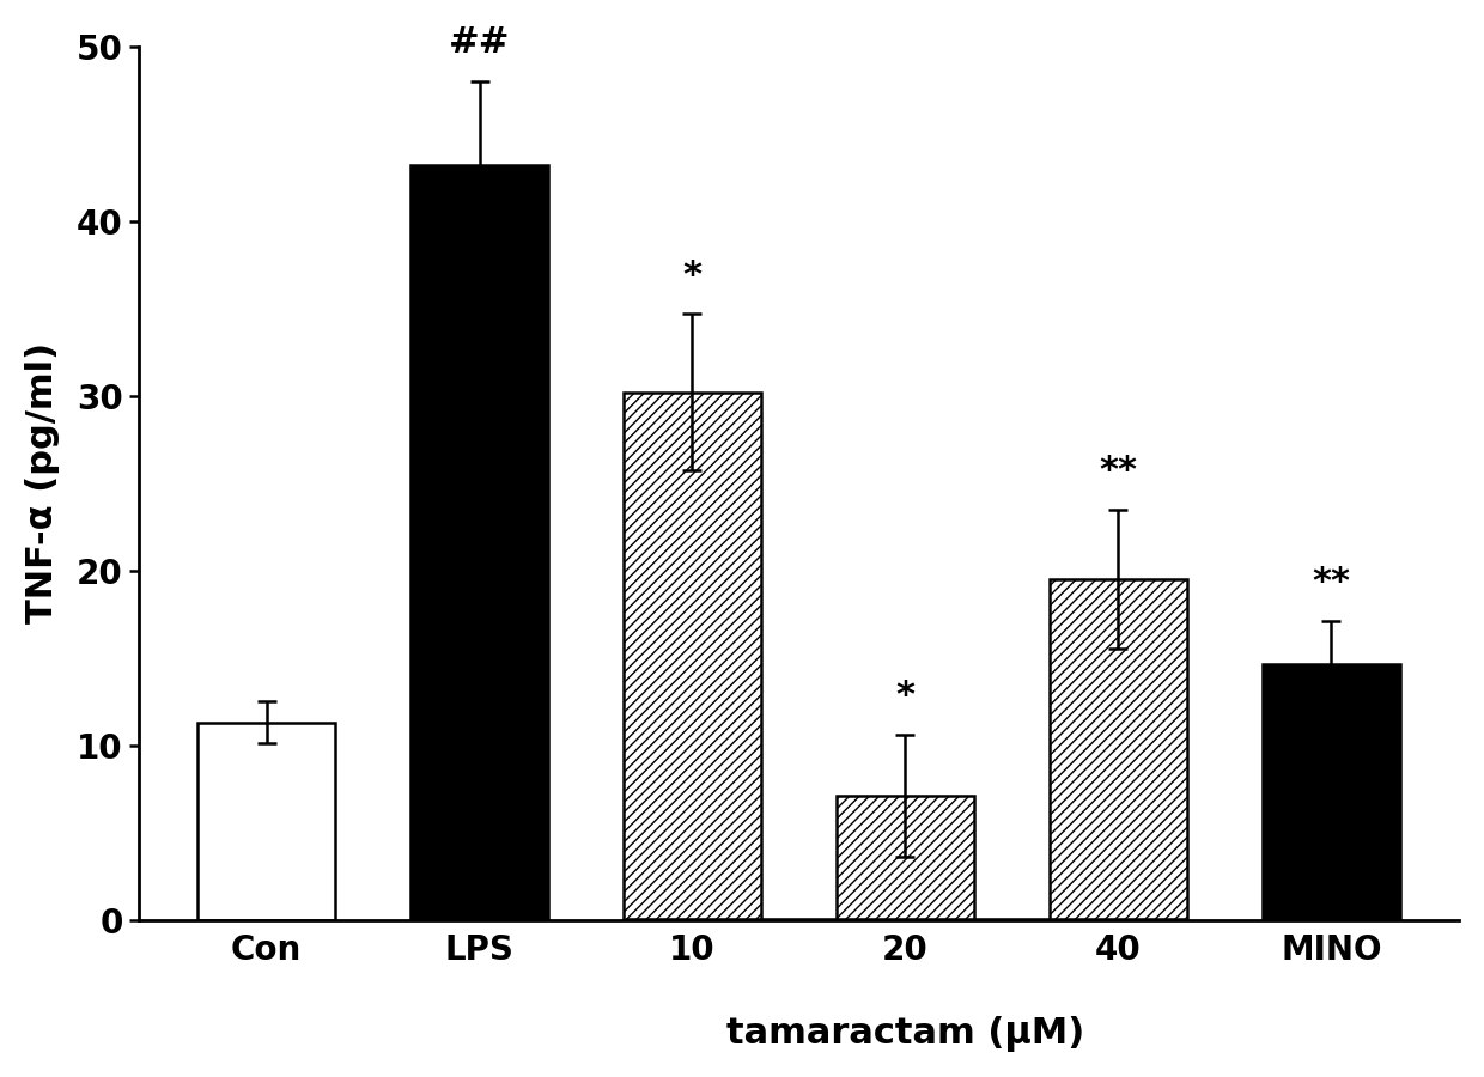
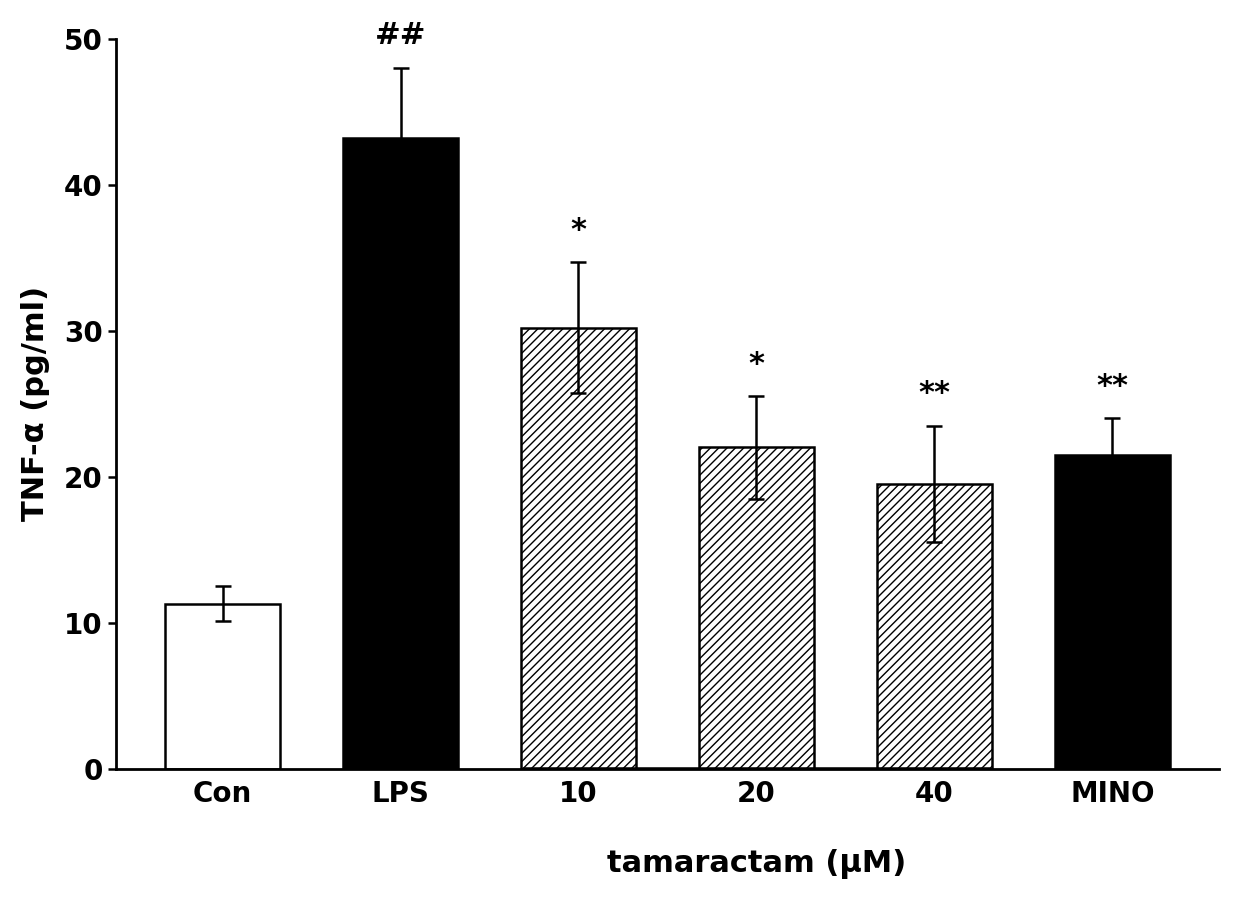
20: 7.1 -> 22.0
MINO: 14.6 -> 21.5
